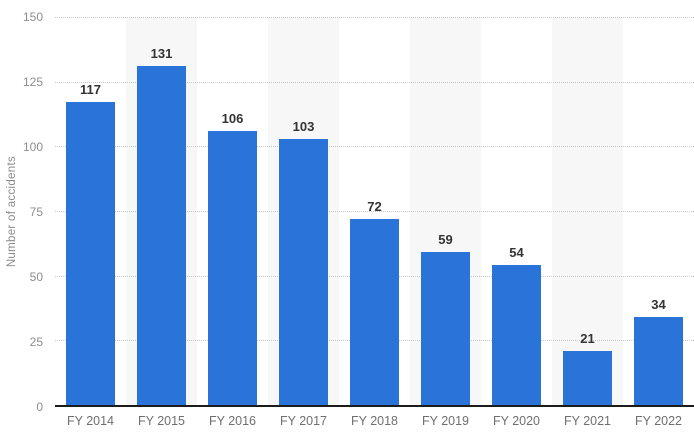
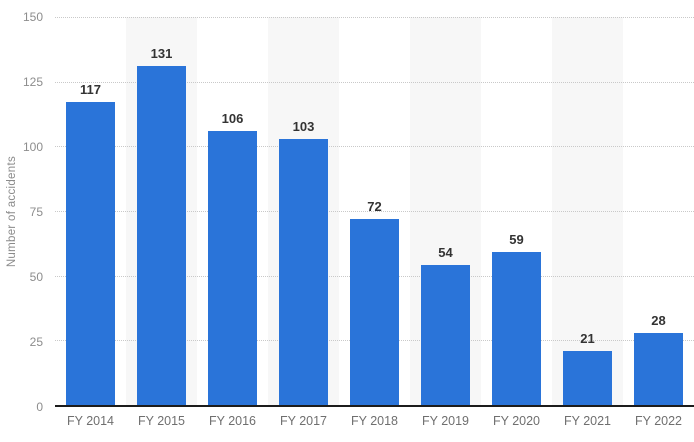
FY 2019: 59 -> 54
FY 2020: 54 -> 59
FY 2022: 34 -> 28
